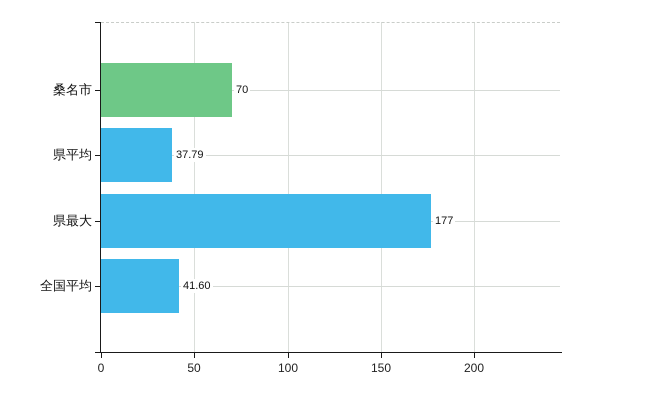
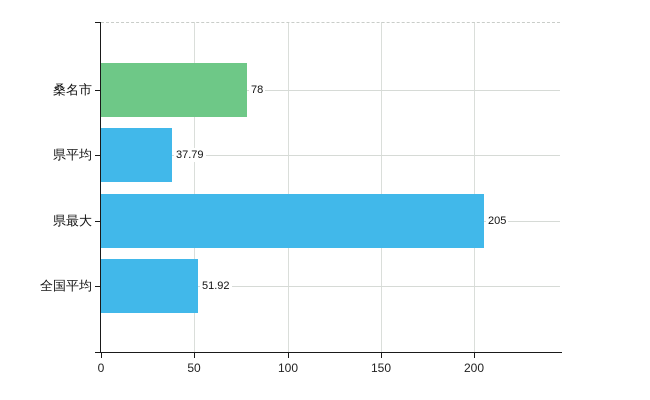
桑名市: 70 -> 78
県最大: 177 -> 205
全国平均: 41.60 -> 51.92
